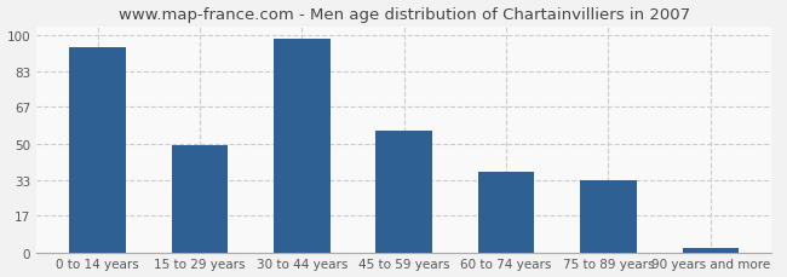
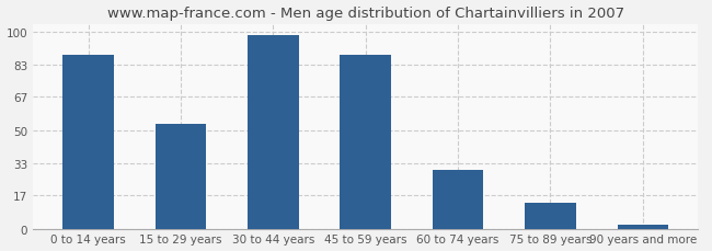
0 to 14 years: 94 -> 88
15 to 29 years: 49 -> 53
45 to 59 years: 56 -> 88
60 to 74 years: 37 -> 30
75 to 89 years: 33 -> 13
